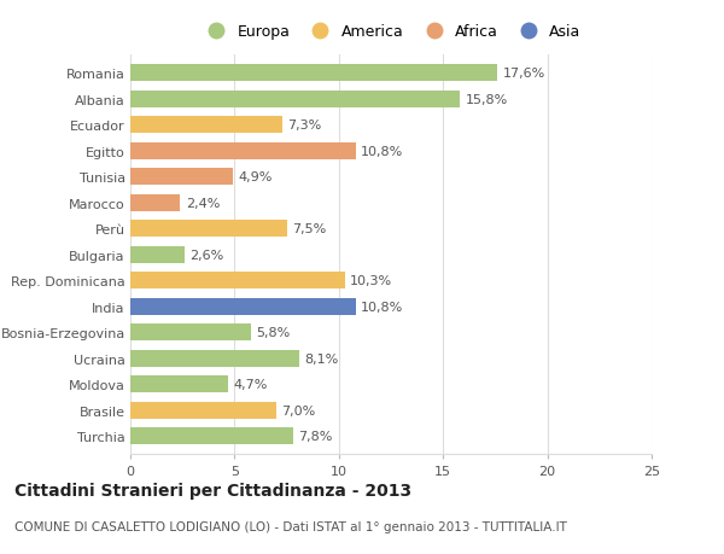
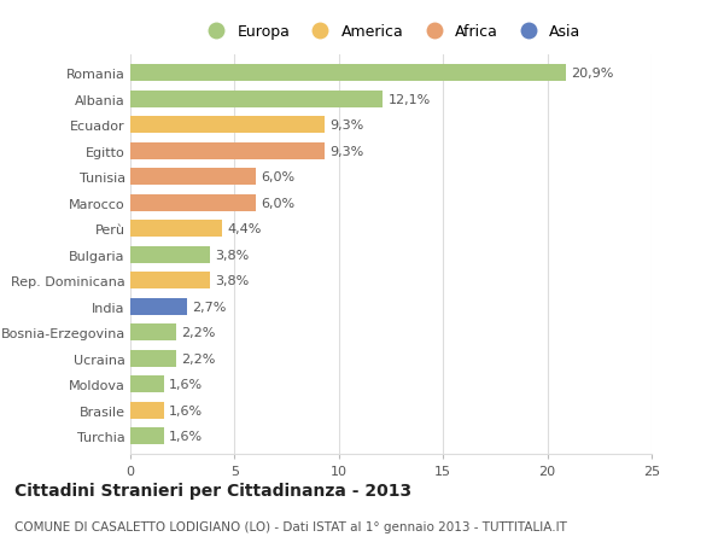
Romania: 17,6% -> 20,9%
Albania: 15,8% -> 12,1%
Ecuador: 7,3% -> 9,3%
Egitto: 10,8% -> 9,3%
Tunisia: 4,9% -> 6,0%
Marocco: 2,4% -> 6,0%
Perù: 7,5% -> 4,4%
Bulgaria: 2,6% -> 3,8%
Rep. Dominicana: 10,3% -> 3,8%
India: 10,8% -> 2,7%
Bosnia-Erzegovina: 5,8% -> 2,2%
Ucraina: 8,1% -> 2,2%
Moldova: 4,7% -> 1,6%
Brasile: 7,0% -> 1,6%
Turchia: 7,8% -> 1,6%
